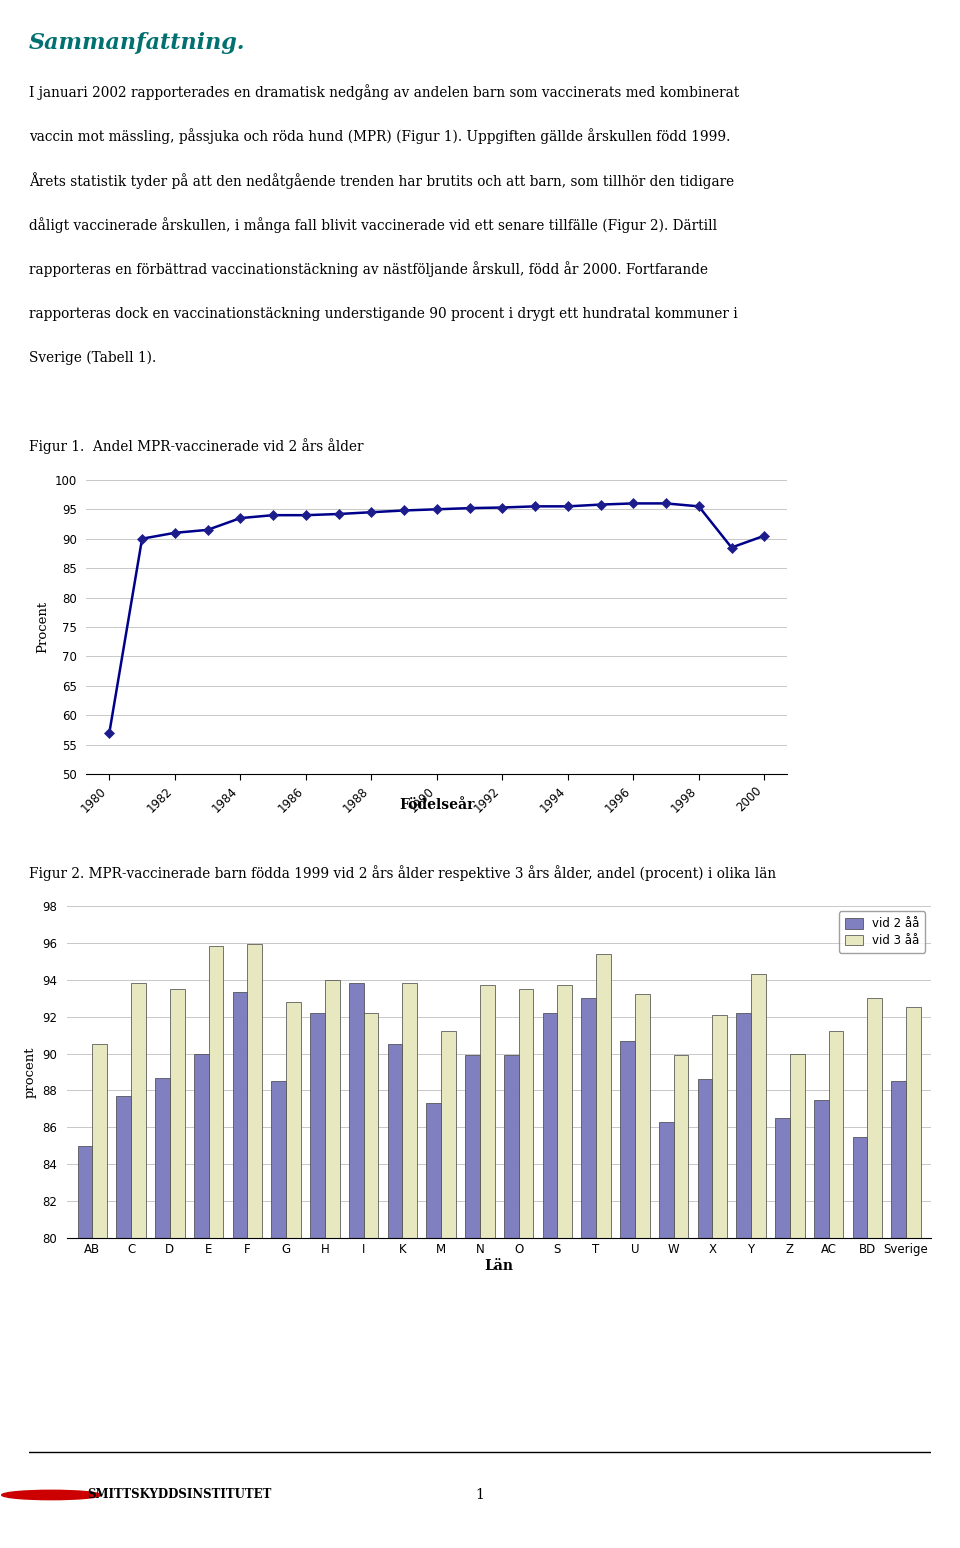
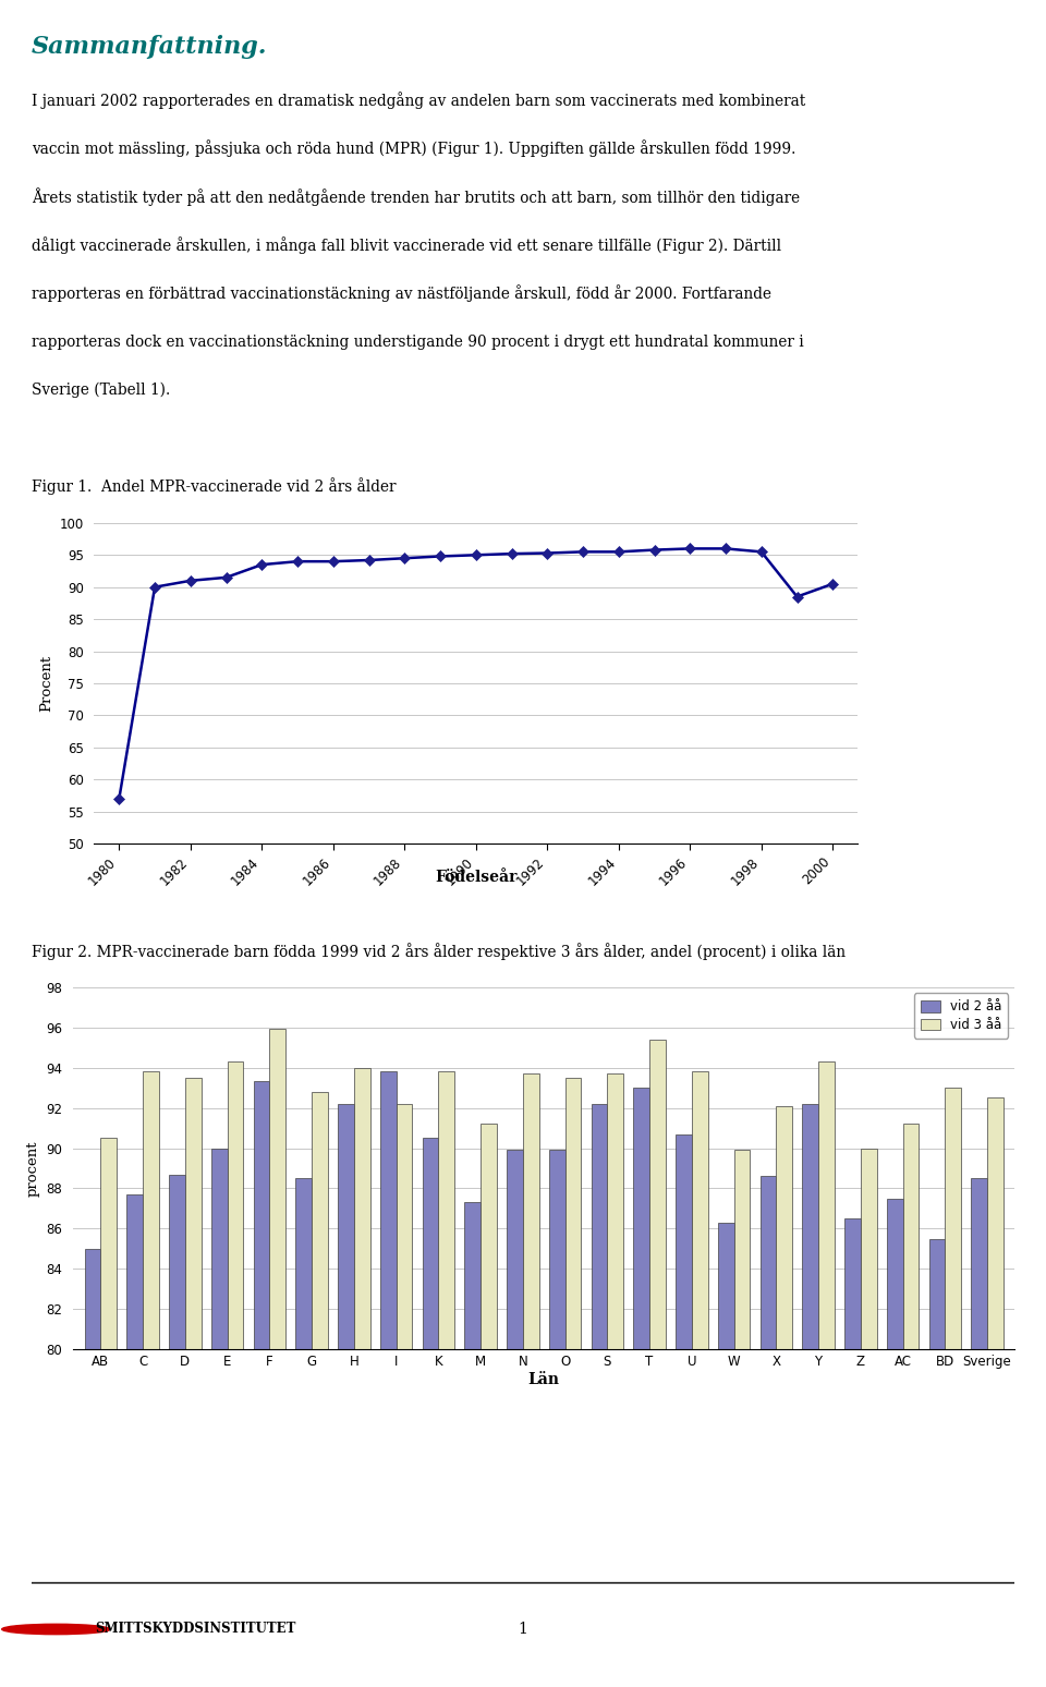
vid 3 åå/E: 95.8 -> 94.3
vid 3 åå/U: 93.2 -> 93.8
